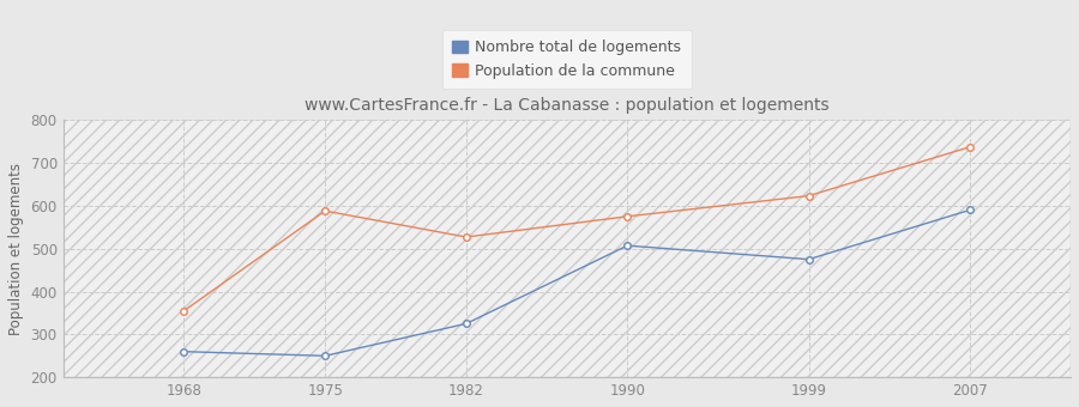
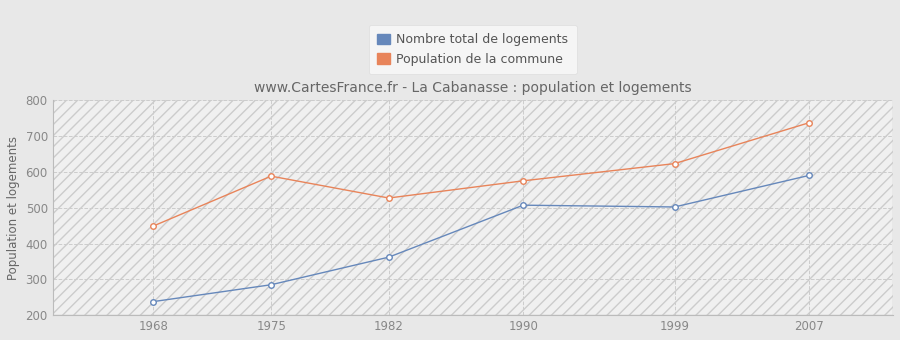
Nombre total de logements/1968: 260 -> 238
Population de la commune/1968: 355 -> 449
Nombre total de logements/1975: 250 -> 285
Nombre total de logements/1982: 325 -> 362
Nombre total de logements/1999: 475 -> 502
